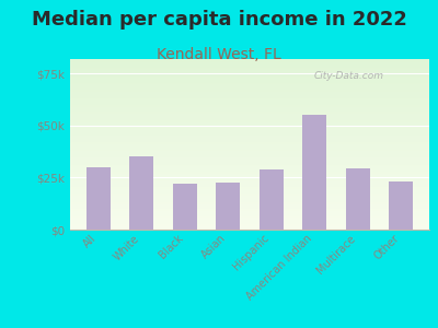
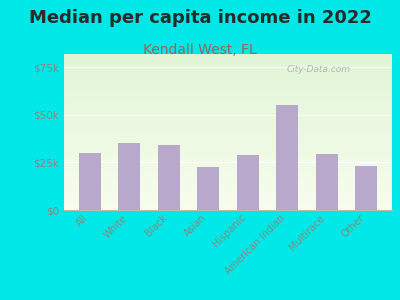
Black: $22k -> $34k
